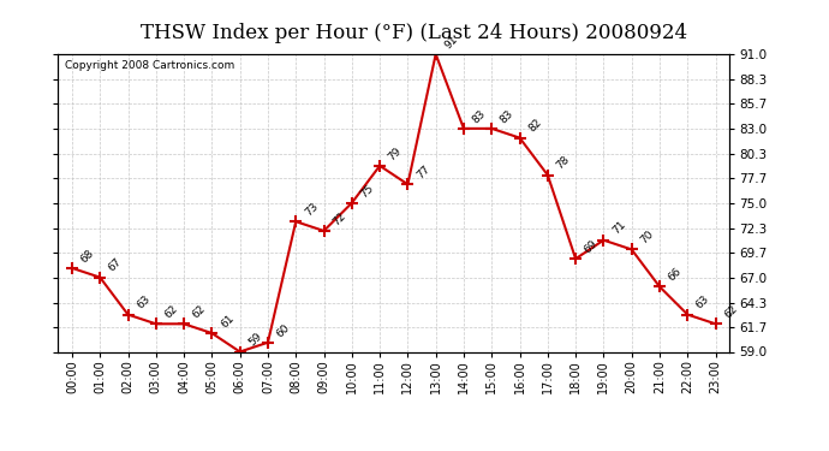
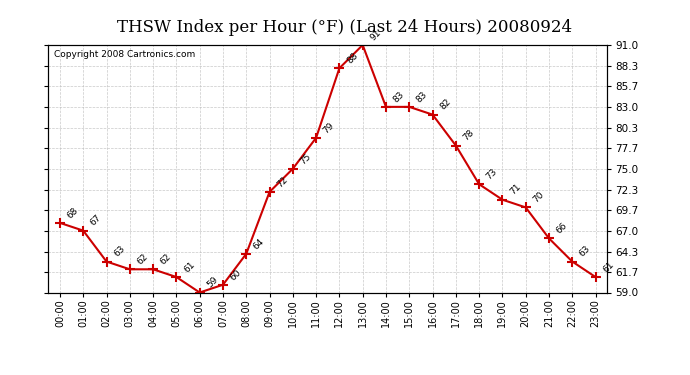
08:00: 73 -> 64
12:00: 77 -> 88
18:00: 69 -> 73
23:00: 62 -> 61
